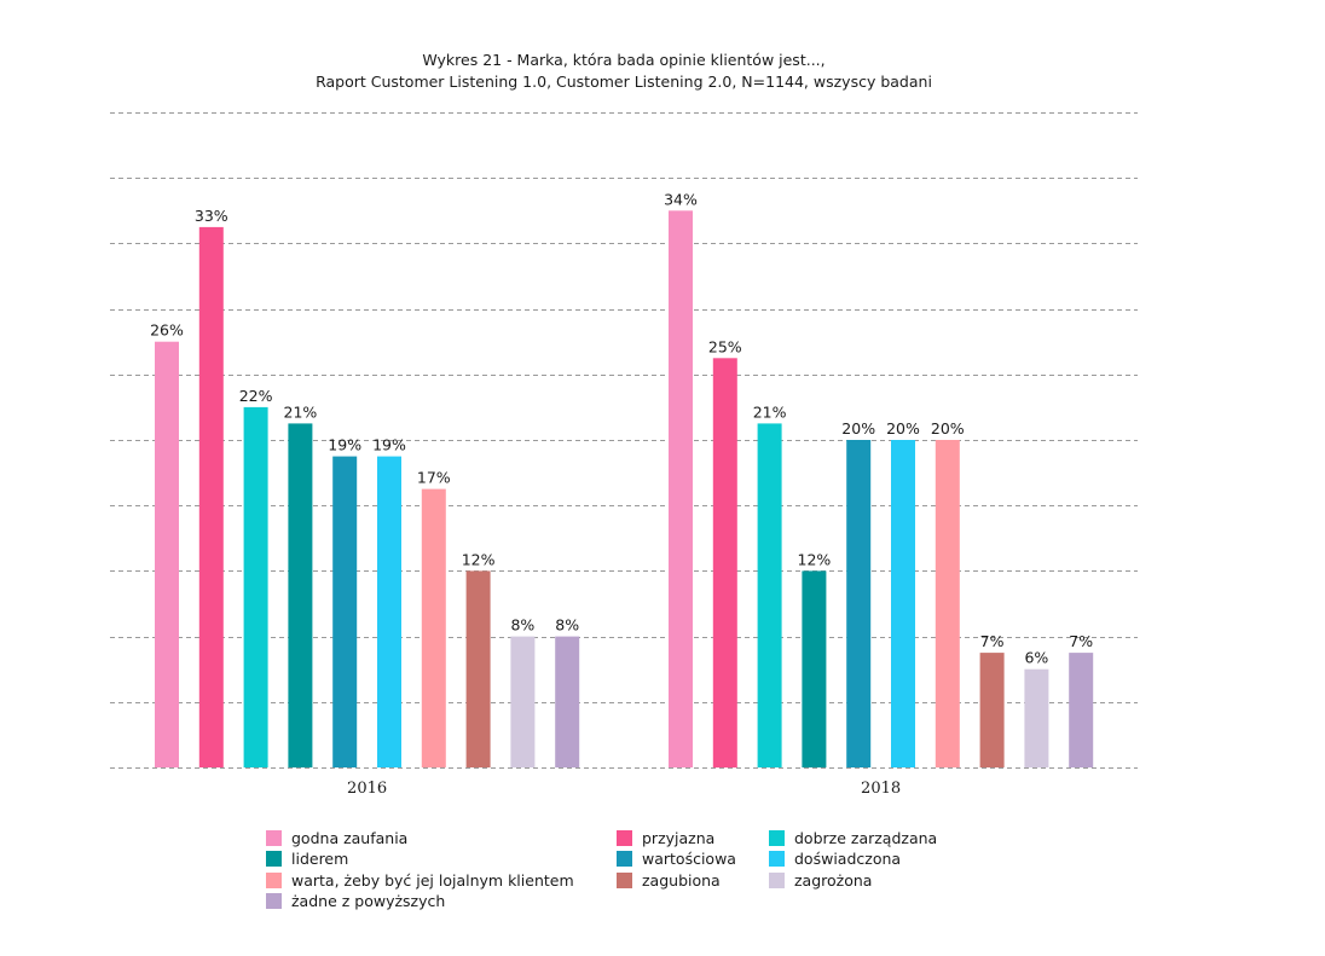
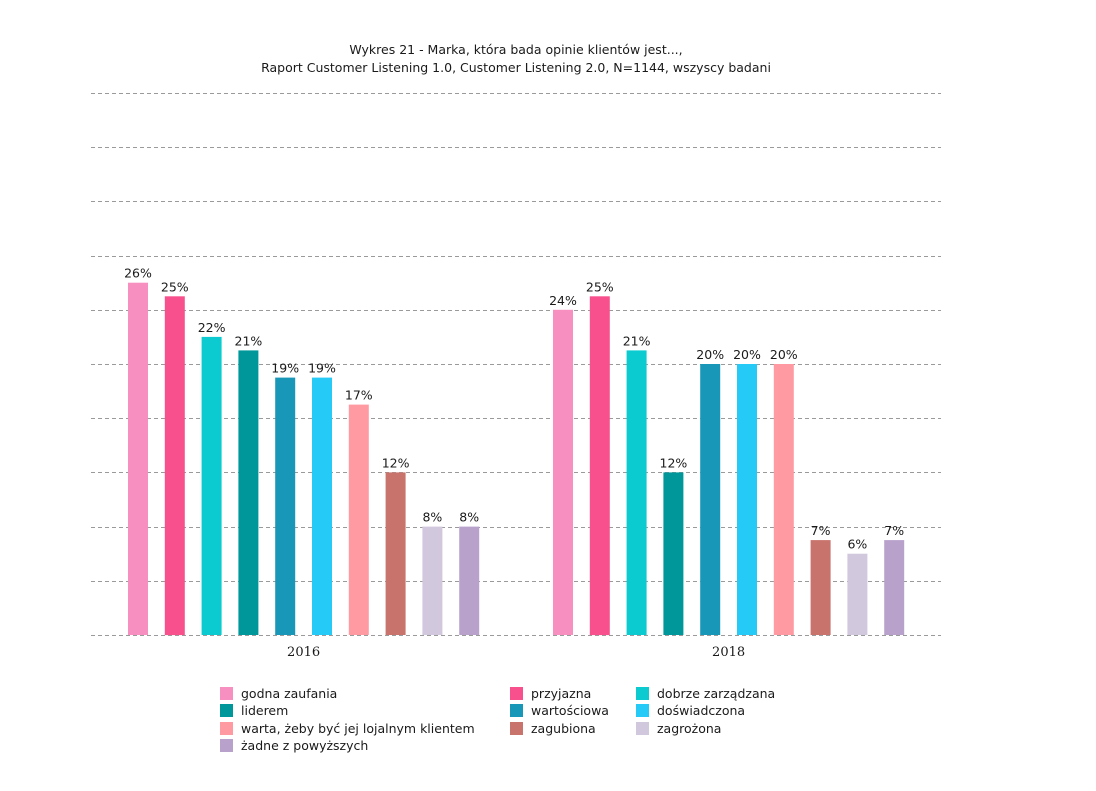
przyjazna/2016: 33% -> 25%
godna zaufania/2018: 34% -> 24%
